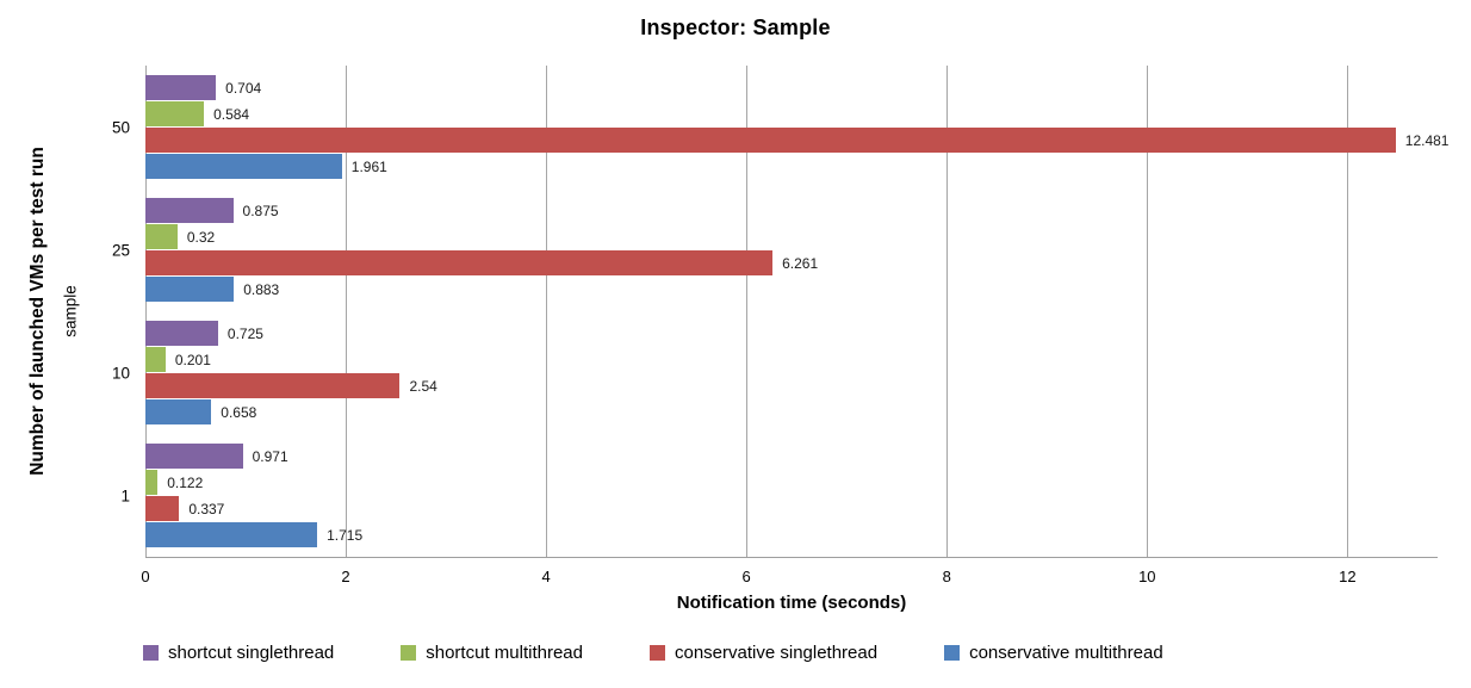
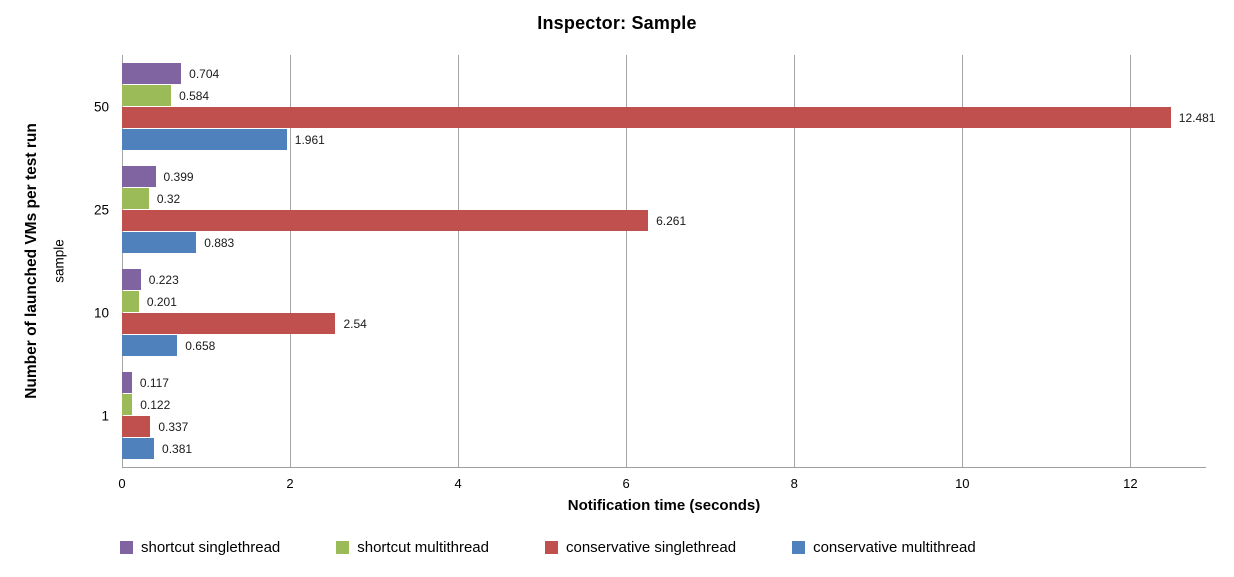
shortcut singlethread/25: 0.875 -> 0.399
shortcut singlethread/10: 0.725 -> 0.223
shortcut singlethread/1: 0.971 -> 0.117
conservative multithread/1: 1.715 -> 0.381
